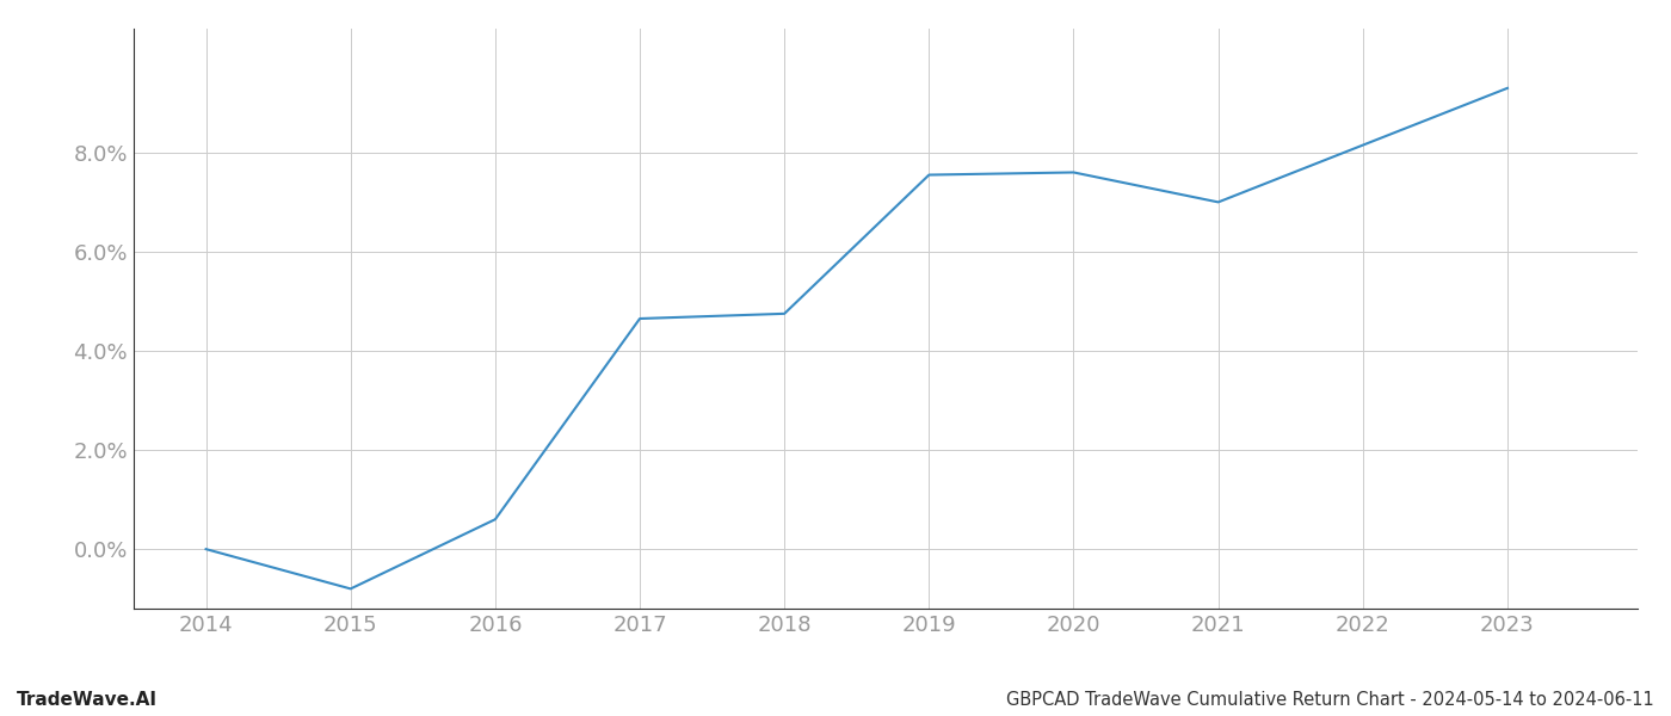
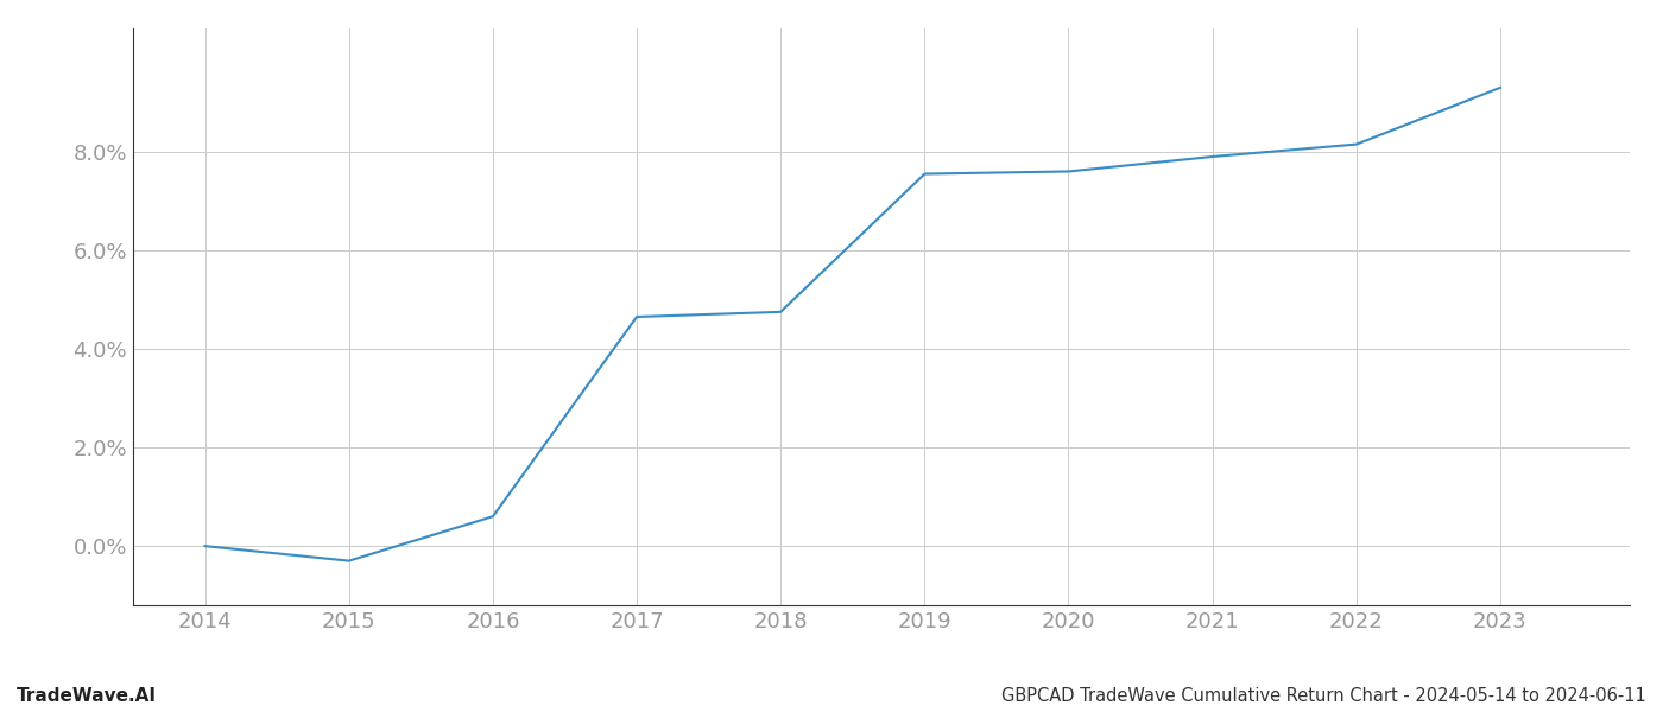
2015: -0.80% -> -0.30%
2021: 7.00% -> 7.90%
